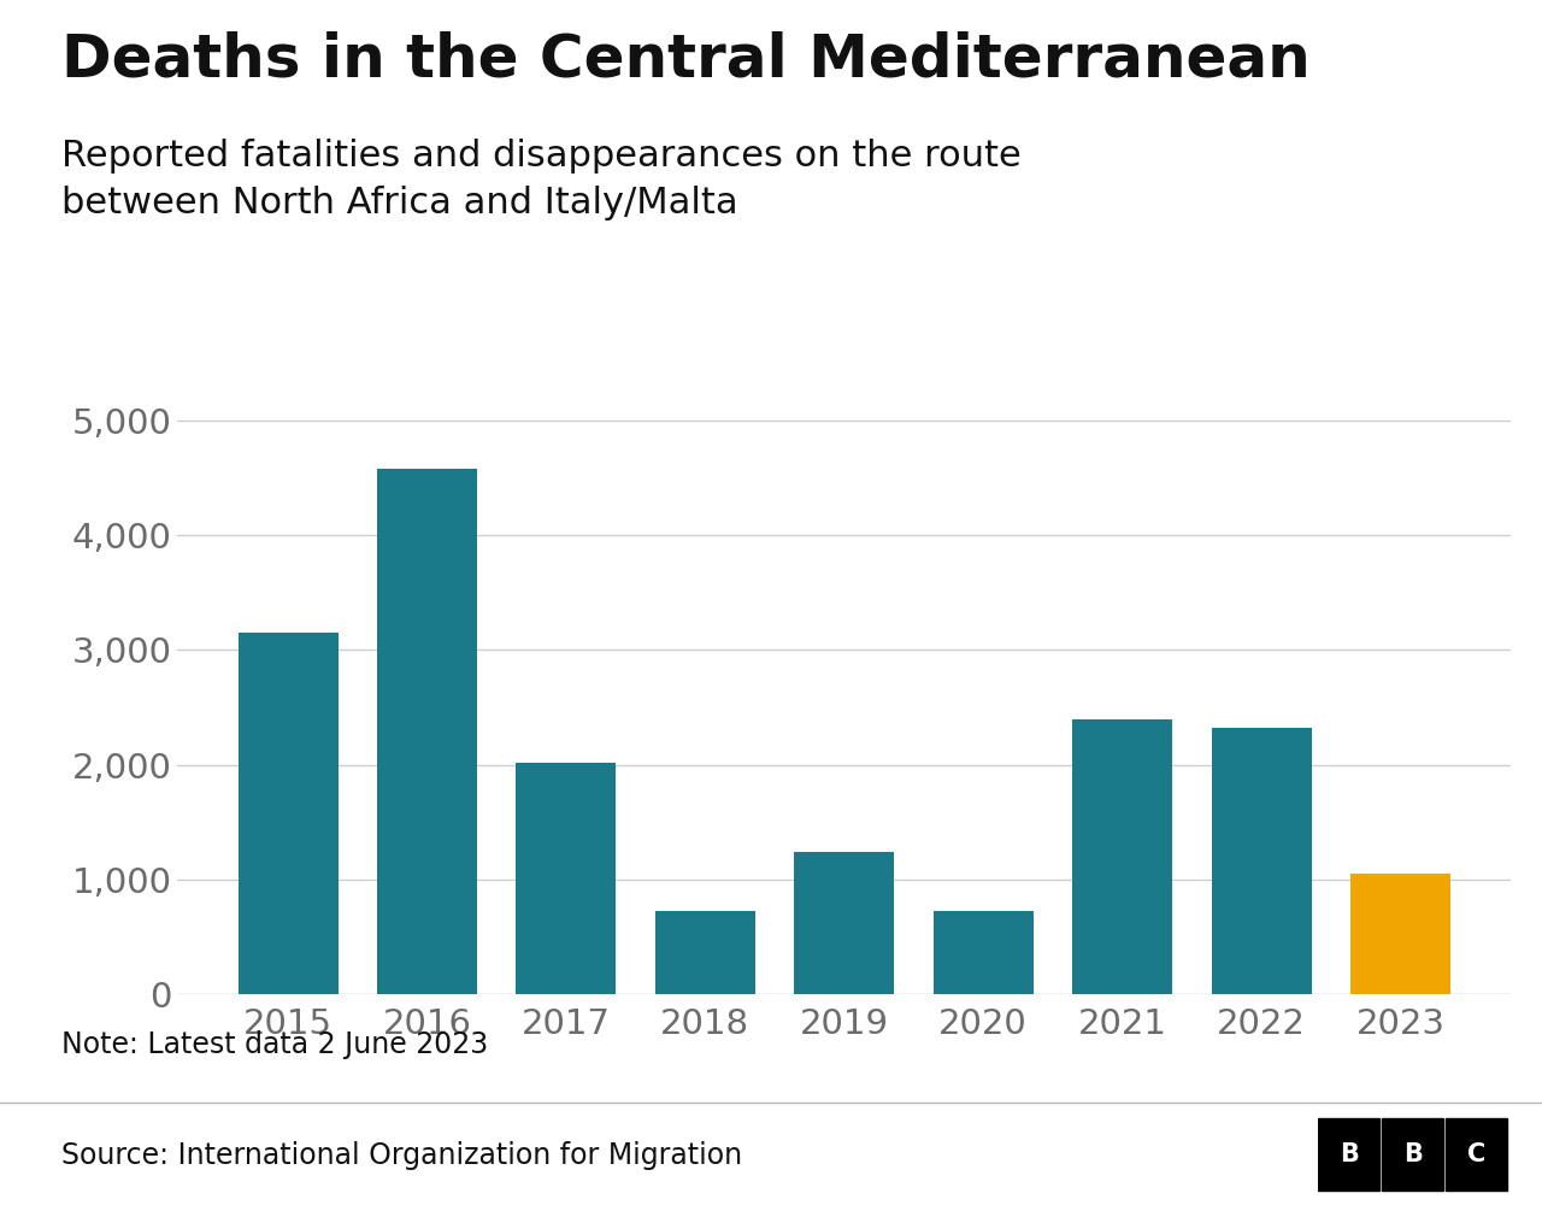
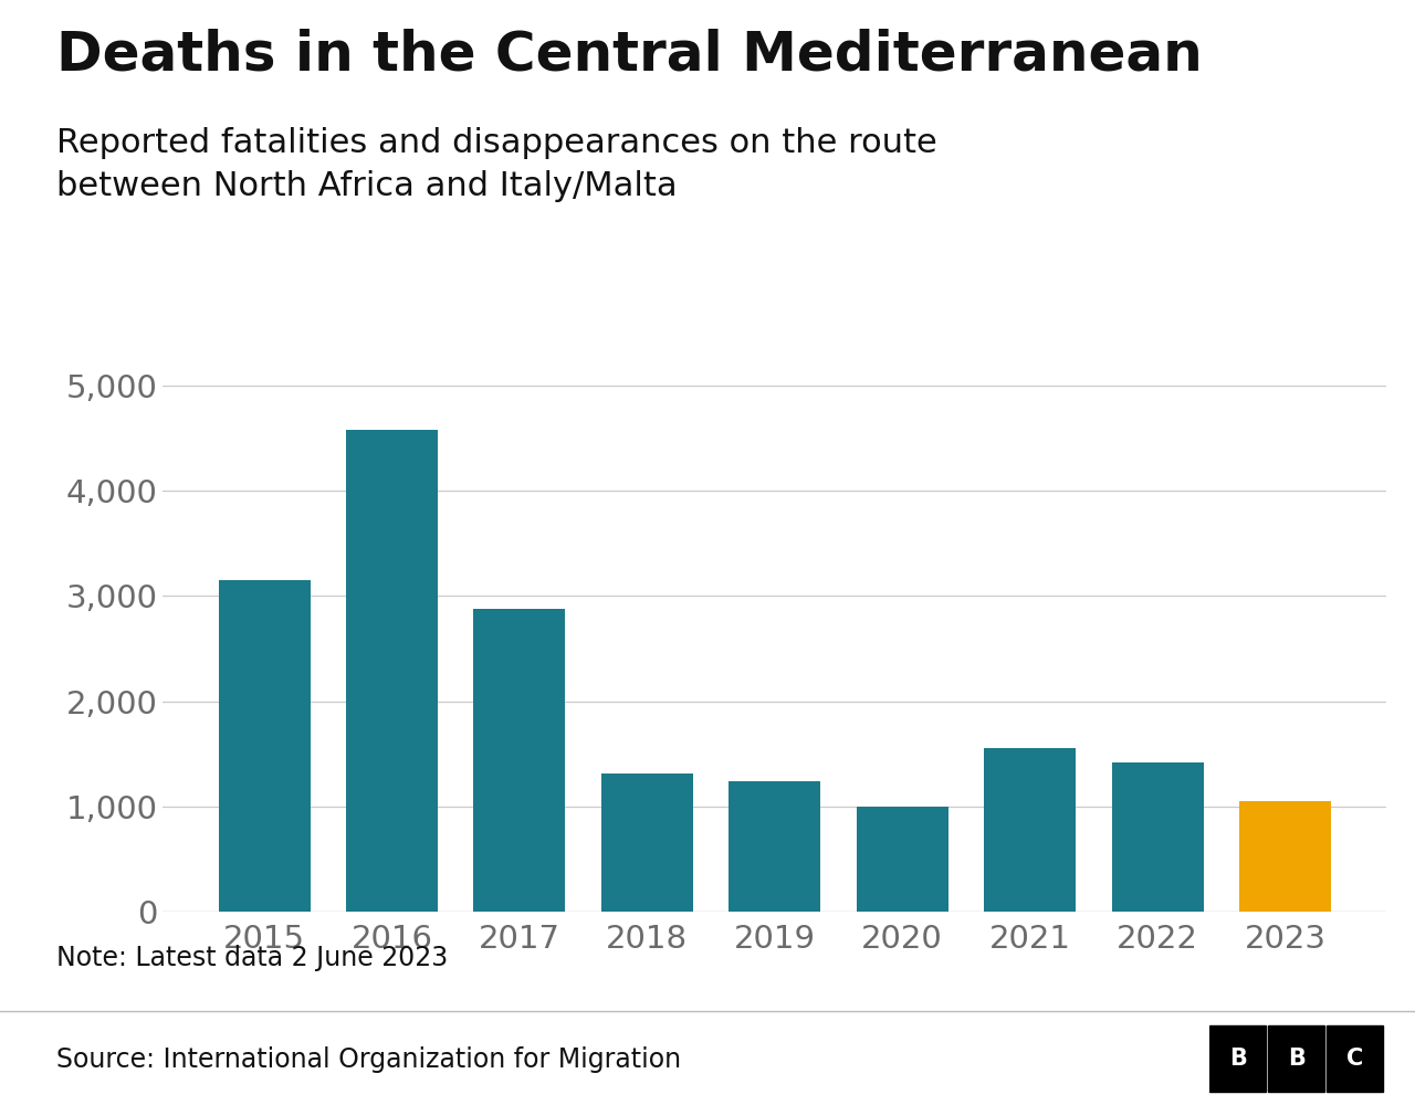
2017: 2,020 -> 2,880
2018: 720 -> 1,310
2020: 720 -> 1,000
2021: 2,400 -> 1,560
2022: 2,320 -> 1,420
